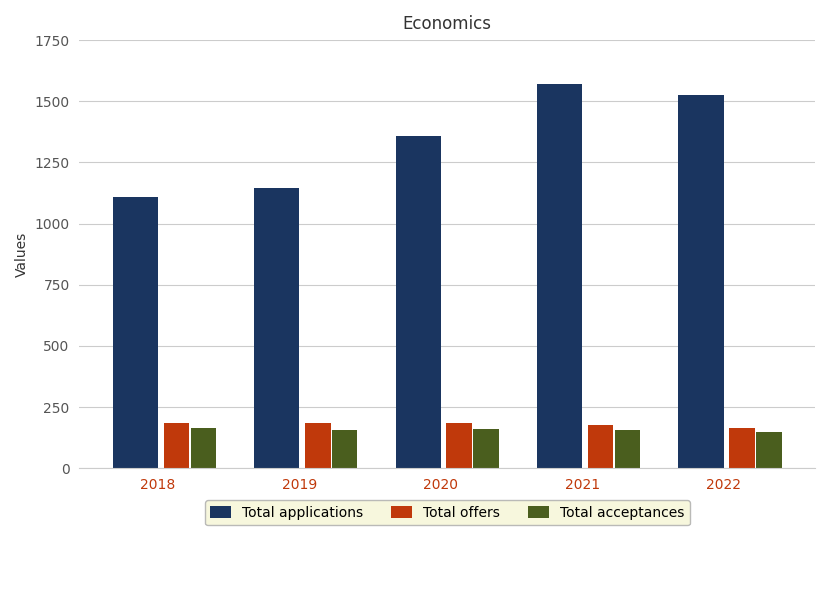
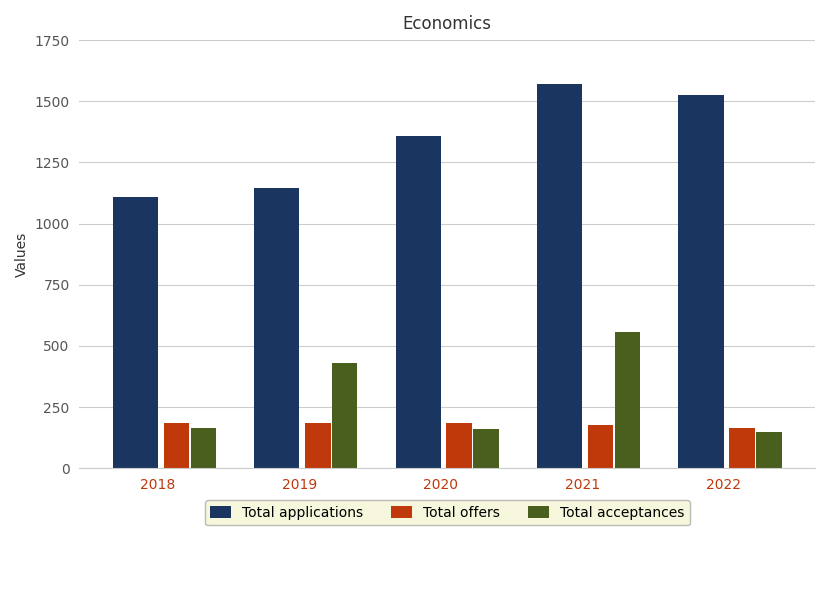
Total acceptances/2019: 155 -> 430
Total acceptances/2021: 155 -> 555
